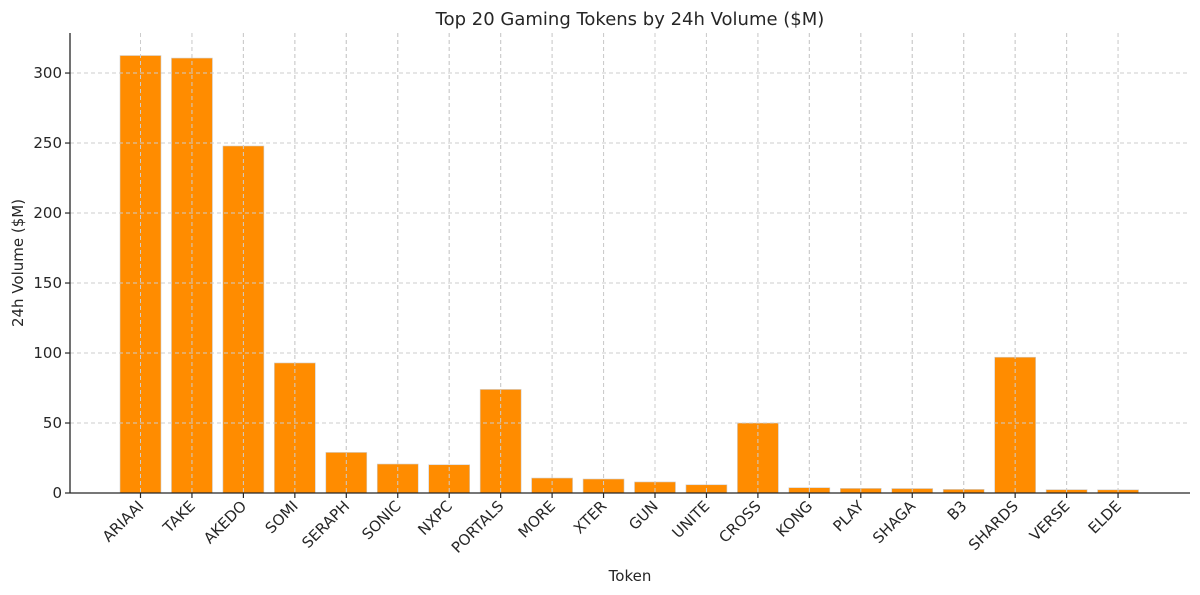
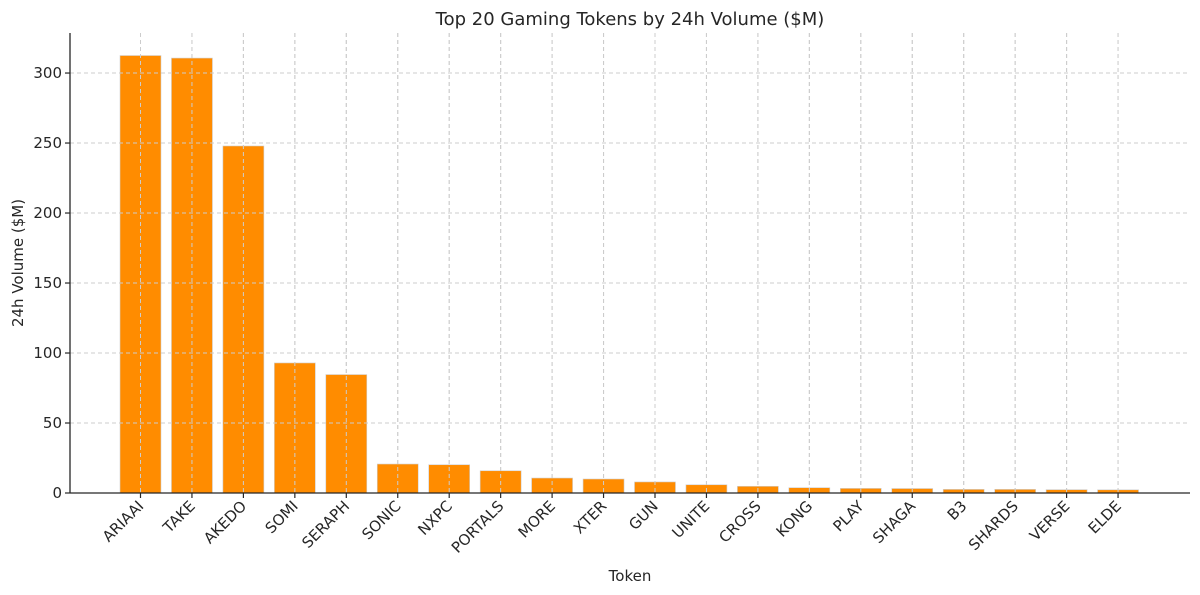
SERAPH: 29 -> 85
PORTALS: 74 -> 16
CROSS: 50 -> 5
SHARDS: 97 -> 3
